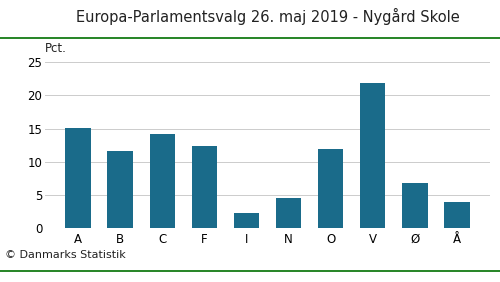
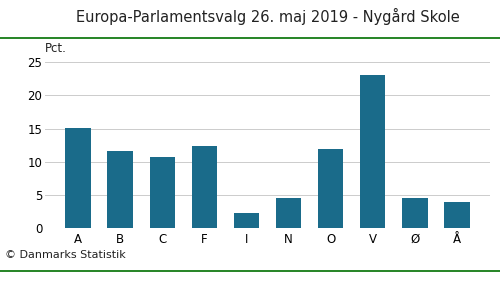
C: 14.2 -> 10.8
V: 21.8 -> 23.0
Ø: 6.8 -> 4.6
